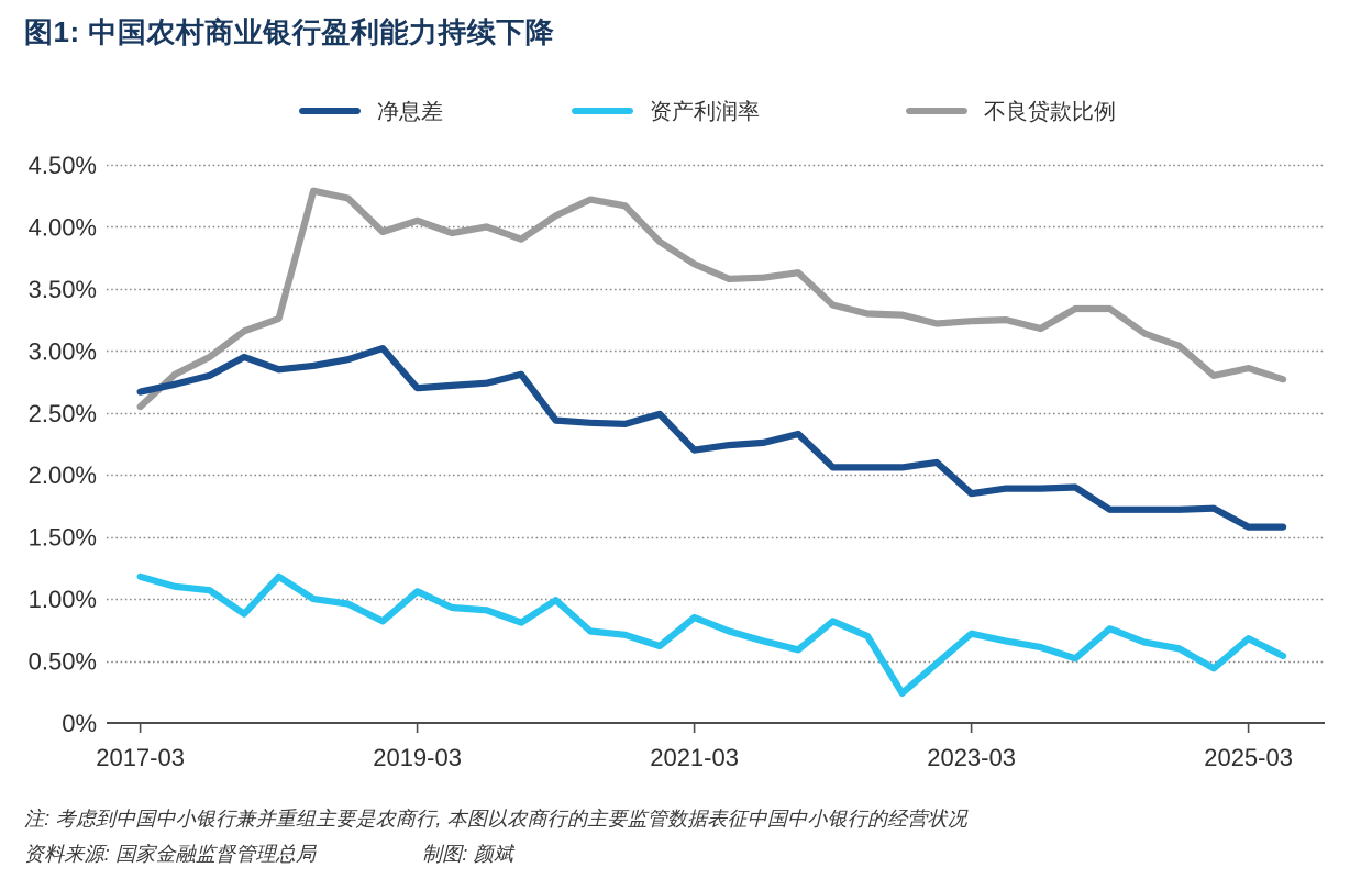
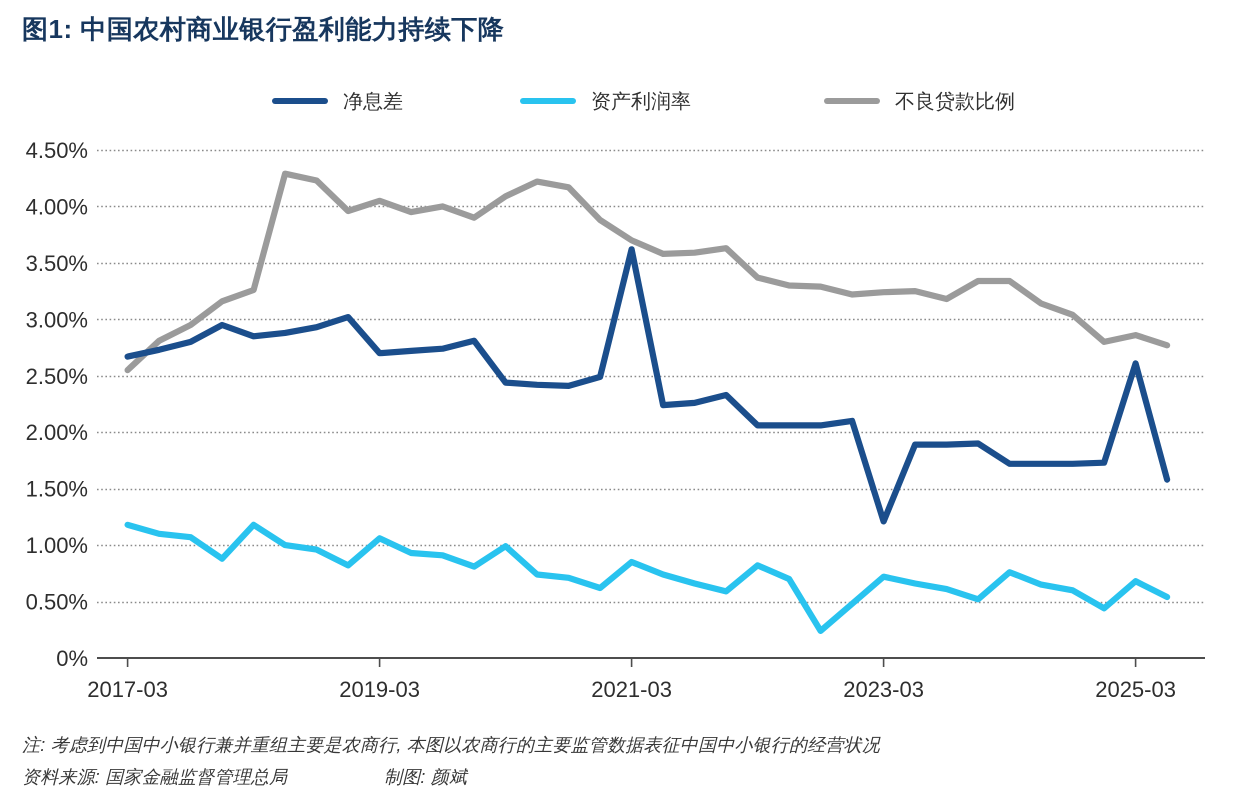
净息差/2021-03: 2.20% -> 3.62%
净息差/2023-03: 1.85% -> 1.21%
净息差/2025-03: 1.58% -> 2.61%
